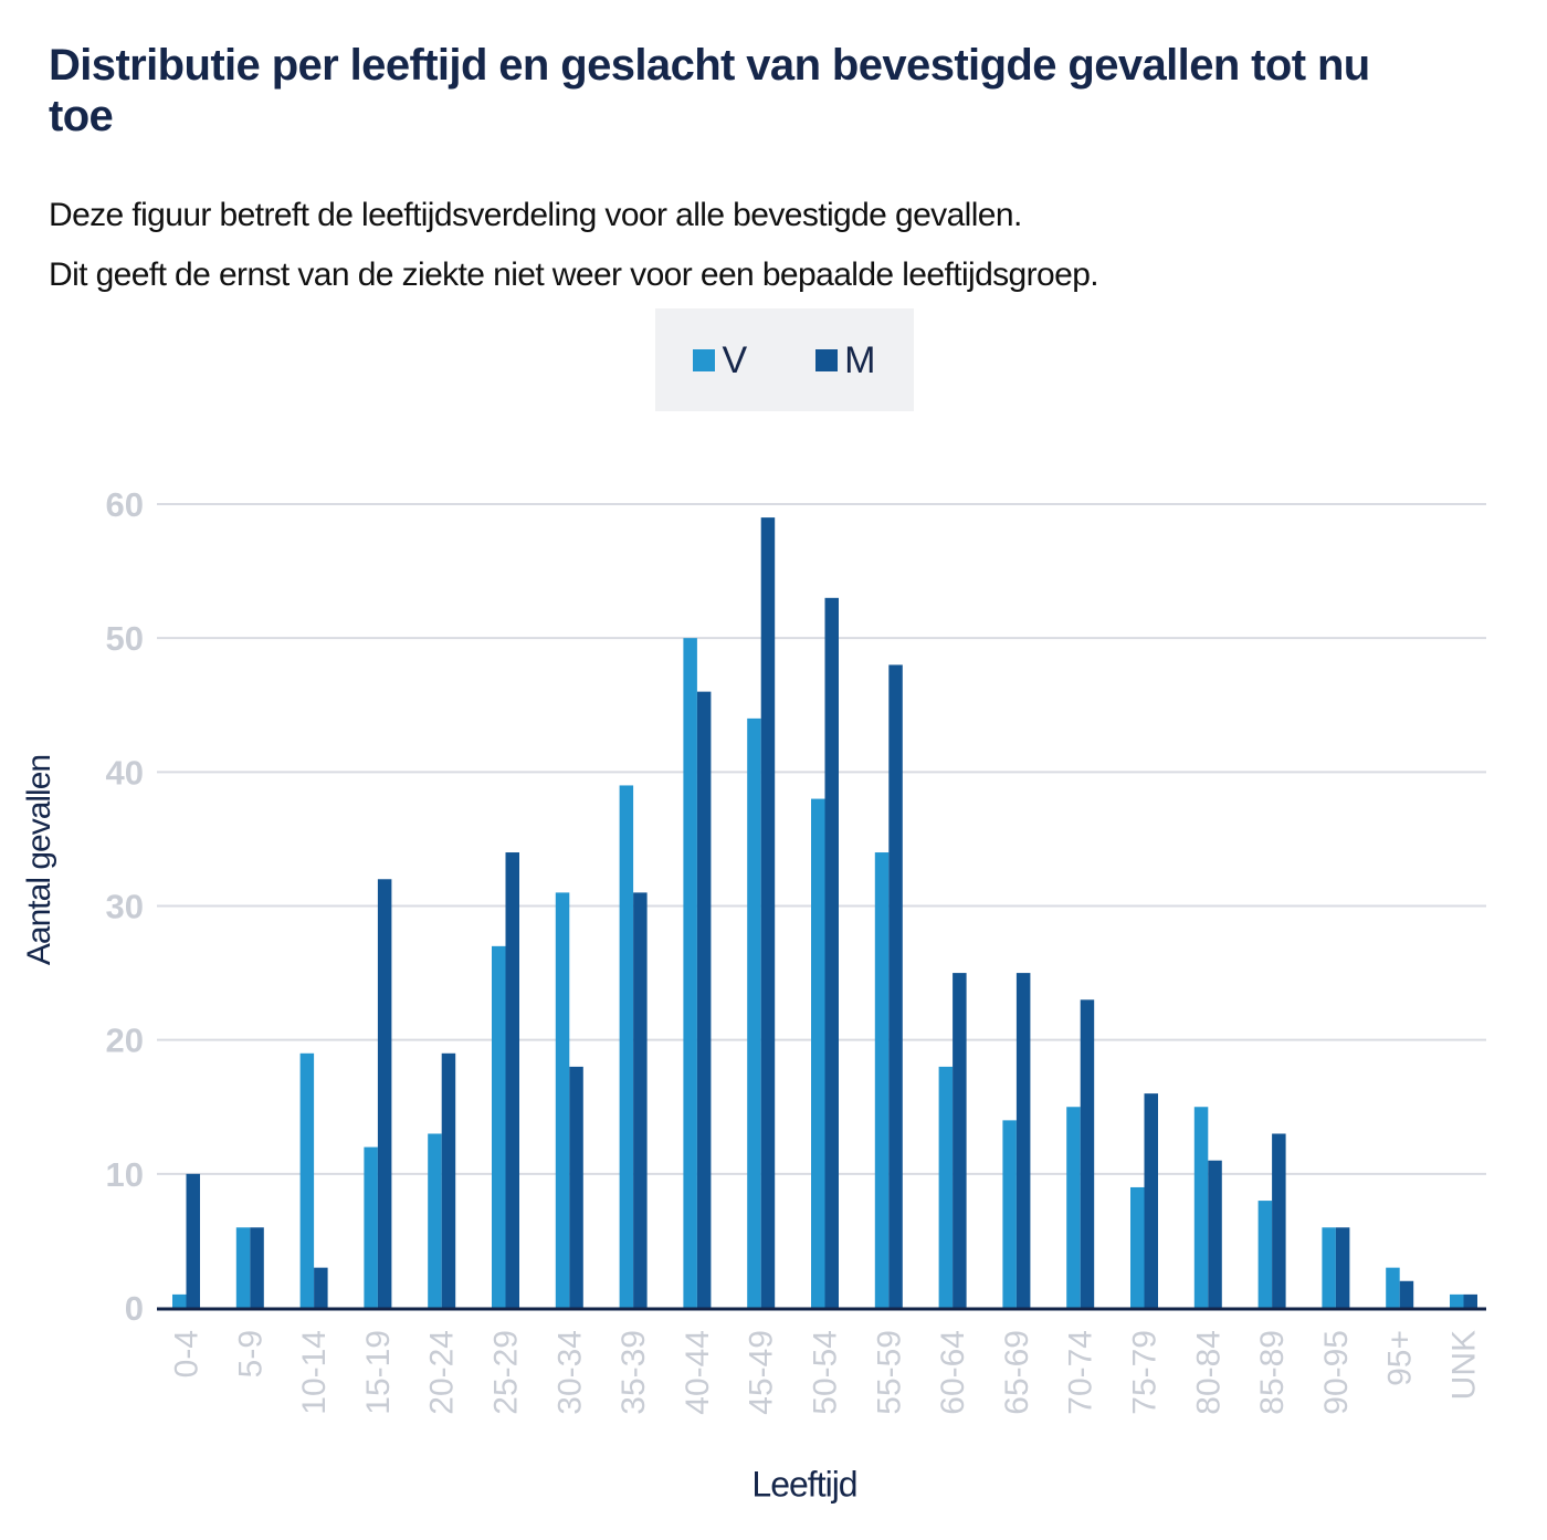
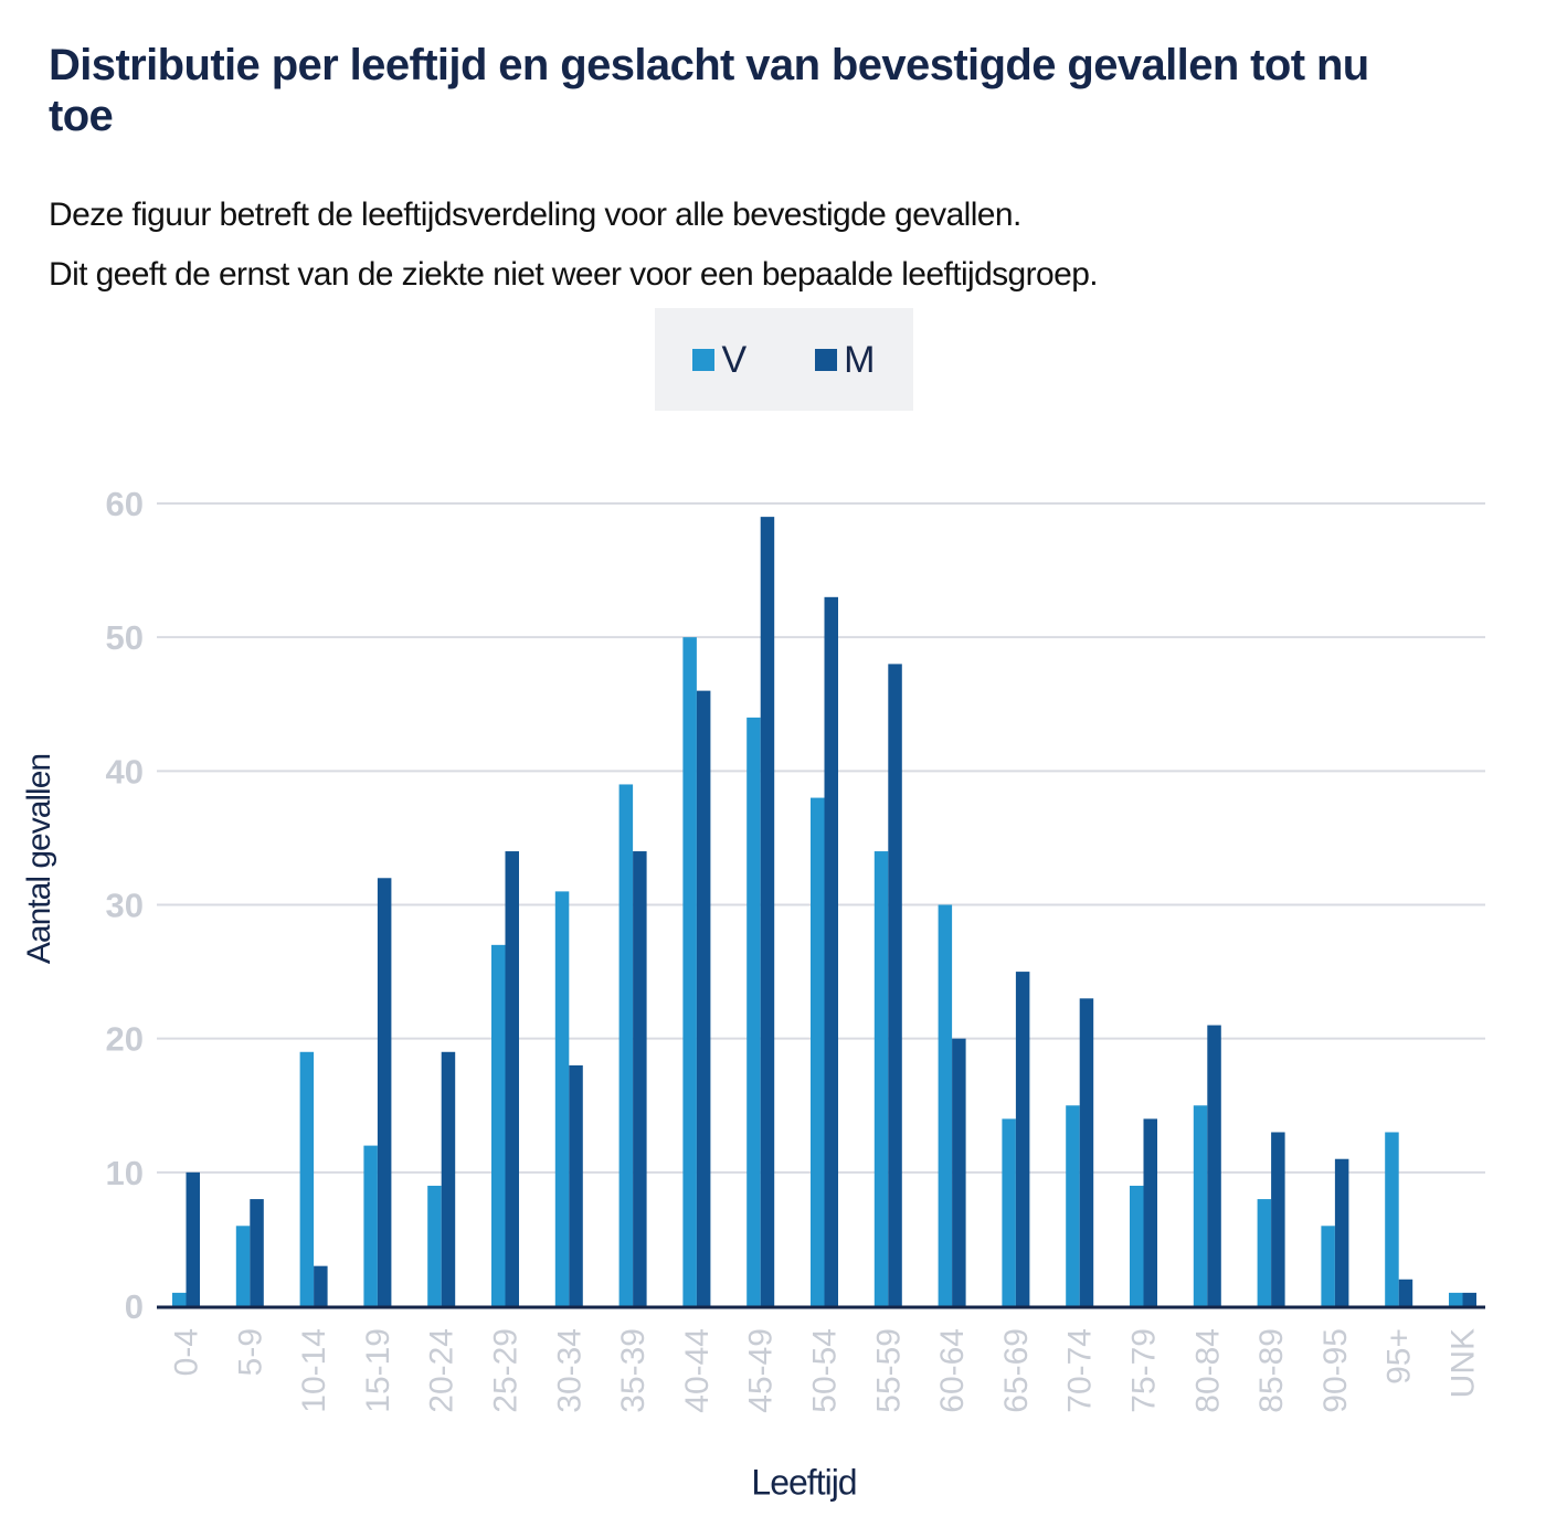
M/5-9: 6 -> 8
V/20-24: 13 -> 9
M/35-39: 31 -> 34
V/60-64: 18 -> 30
M/60-64: 25 -> 20
M/75-79: 16 -> 14
M/80-84: 11 -> 21
M/90-95: 6 -> 11
V/95+: 3 -> 13
